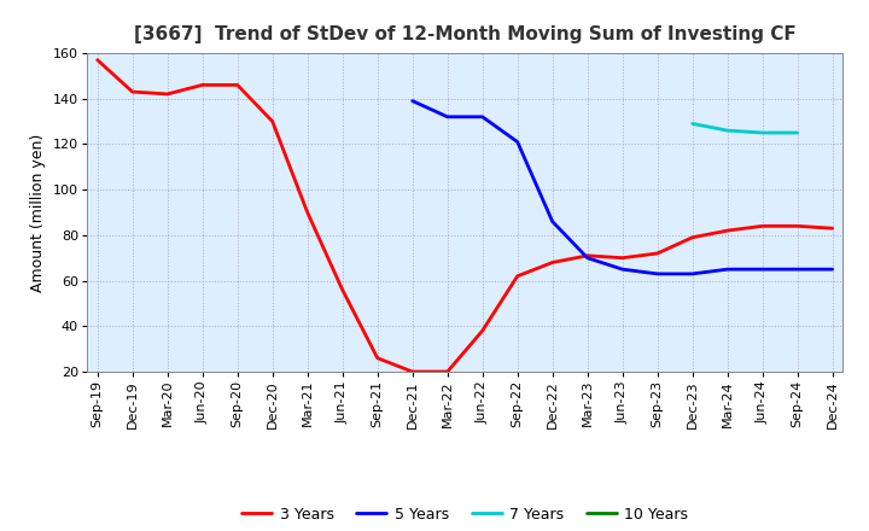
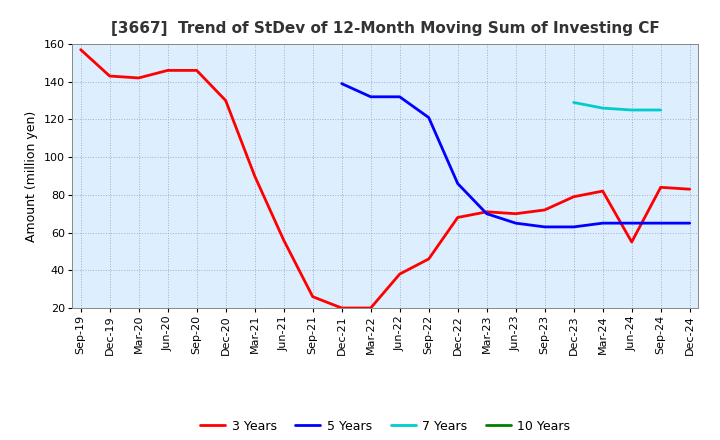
3 Years/Sep-22: 62 -> 46
3 Years/Jun-24: 84 -> 55
